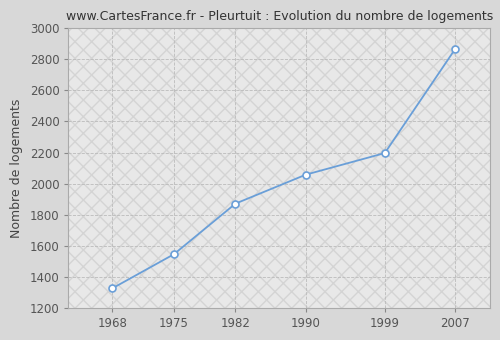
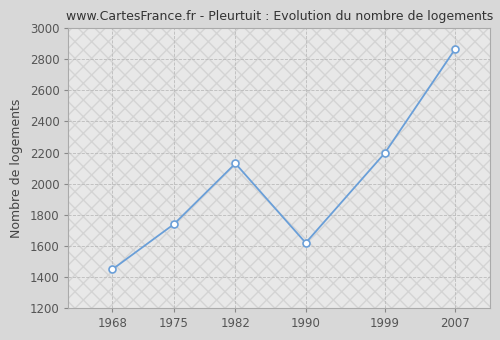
1968: 1330 -> 1450
1975: 1550 -> 1740
1982: 1870 -> 2130
1990: 2060 -> 1620
